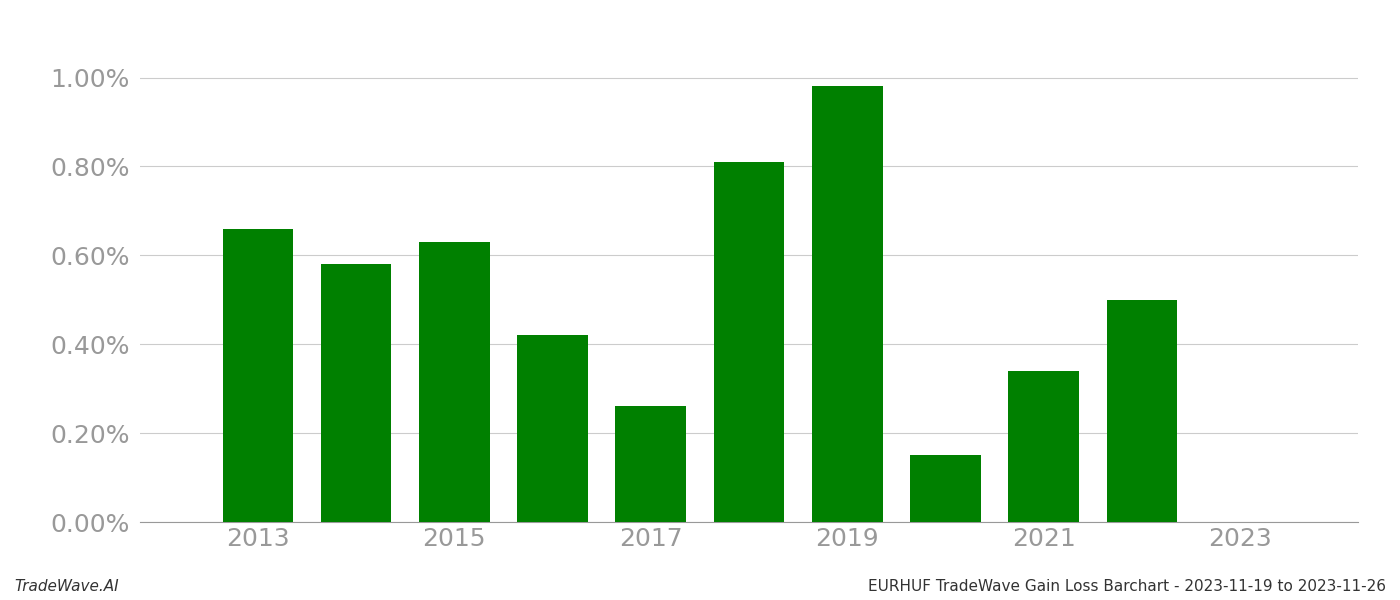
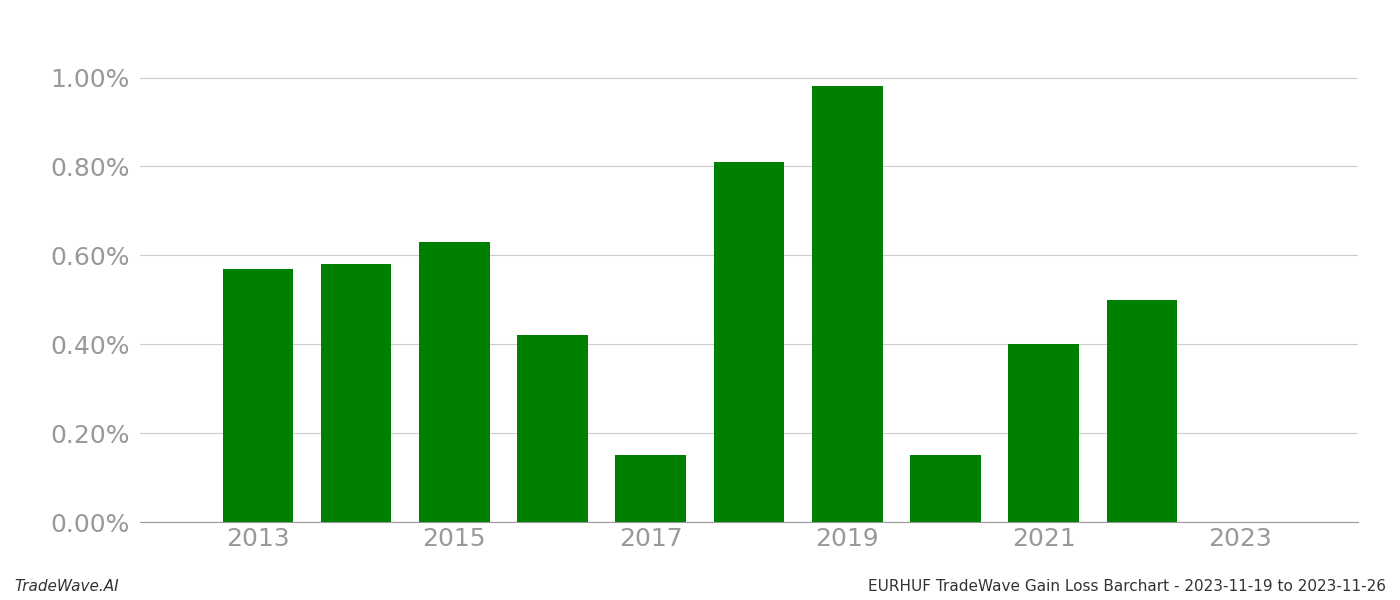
2013: 0.66% -> 0.57%
2017: 0.26% -> 0.15%
2021: 0.34% -> 0.40%
